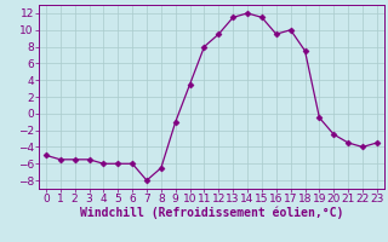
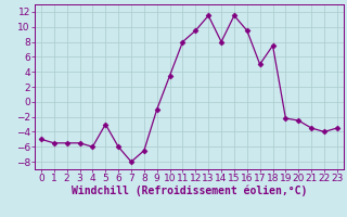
5: -6.0 -> -3.0
14: 12.0 -> 8.0
17: 10.0 -> 5.0
19: -0.5 -> -2.2
